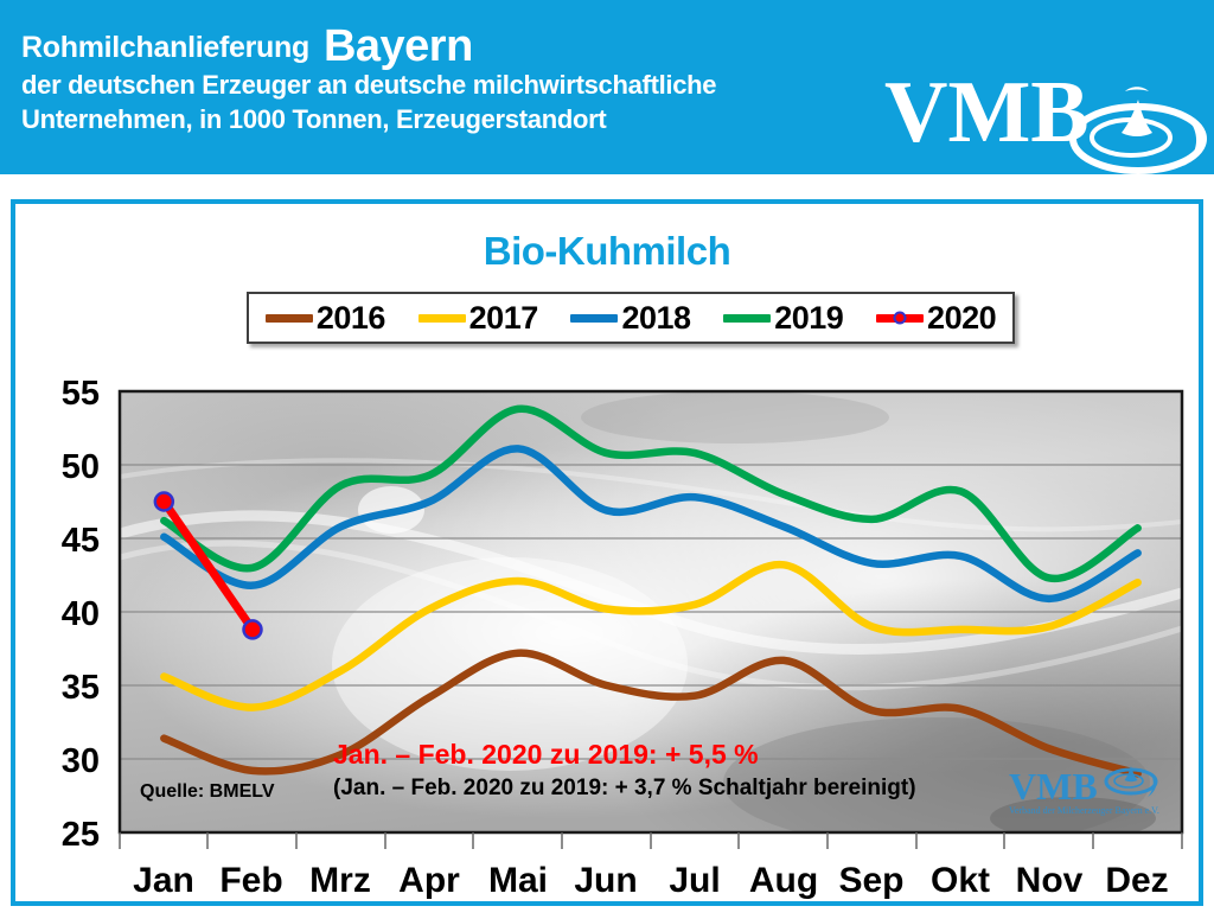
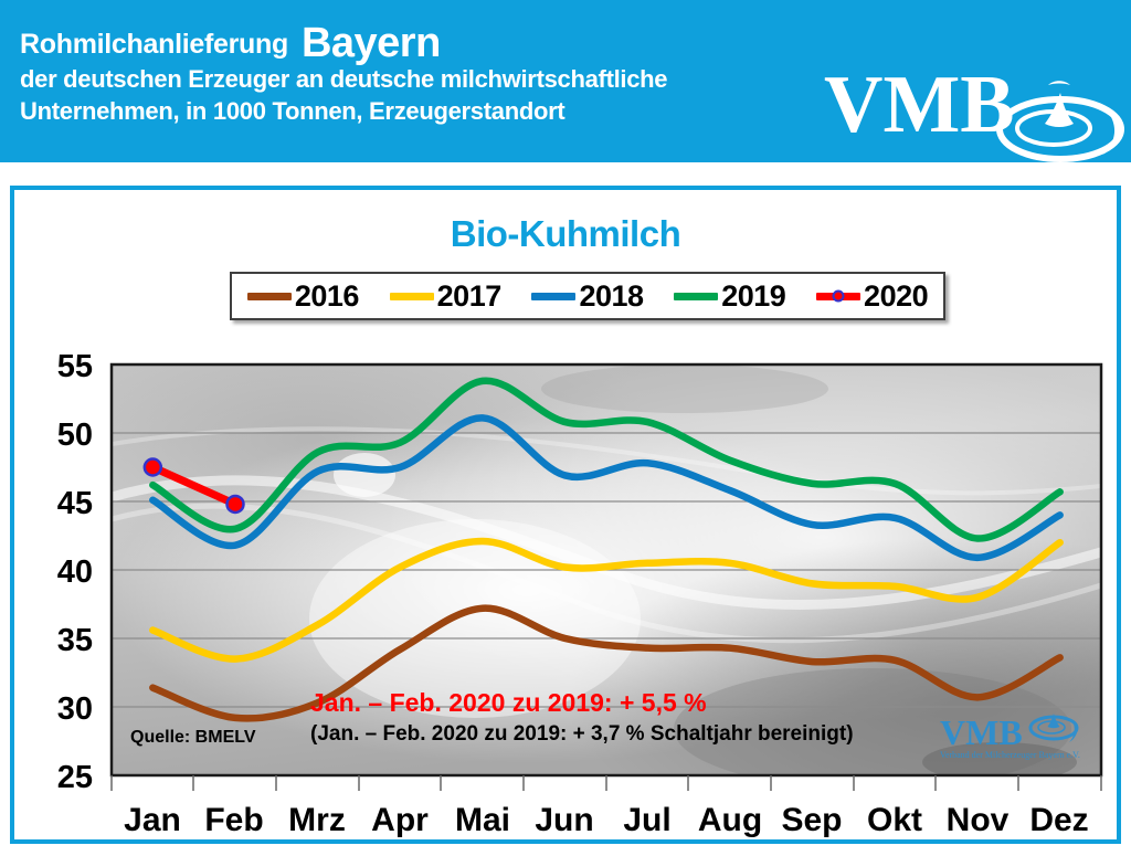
2020/Feb: 38.8 -> 44.8
2018/Mrz: 45.8 -> 47.2
2016/Aug: 36.7 -> 34.3
2017/Aug: 43.2 -> 40.5
2019/Okt: 48.2 -> 46.3
2017/Nov: 39.0 -> 38.0
2016/Dez: 29.0 -> 33.6
